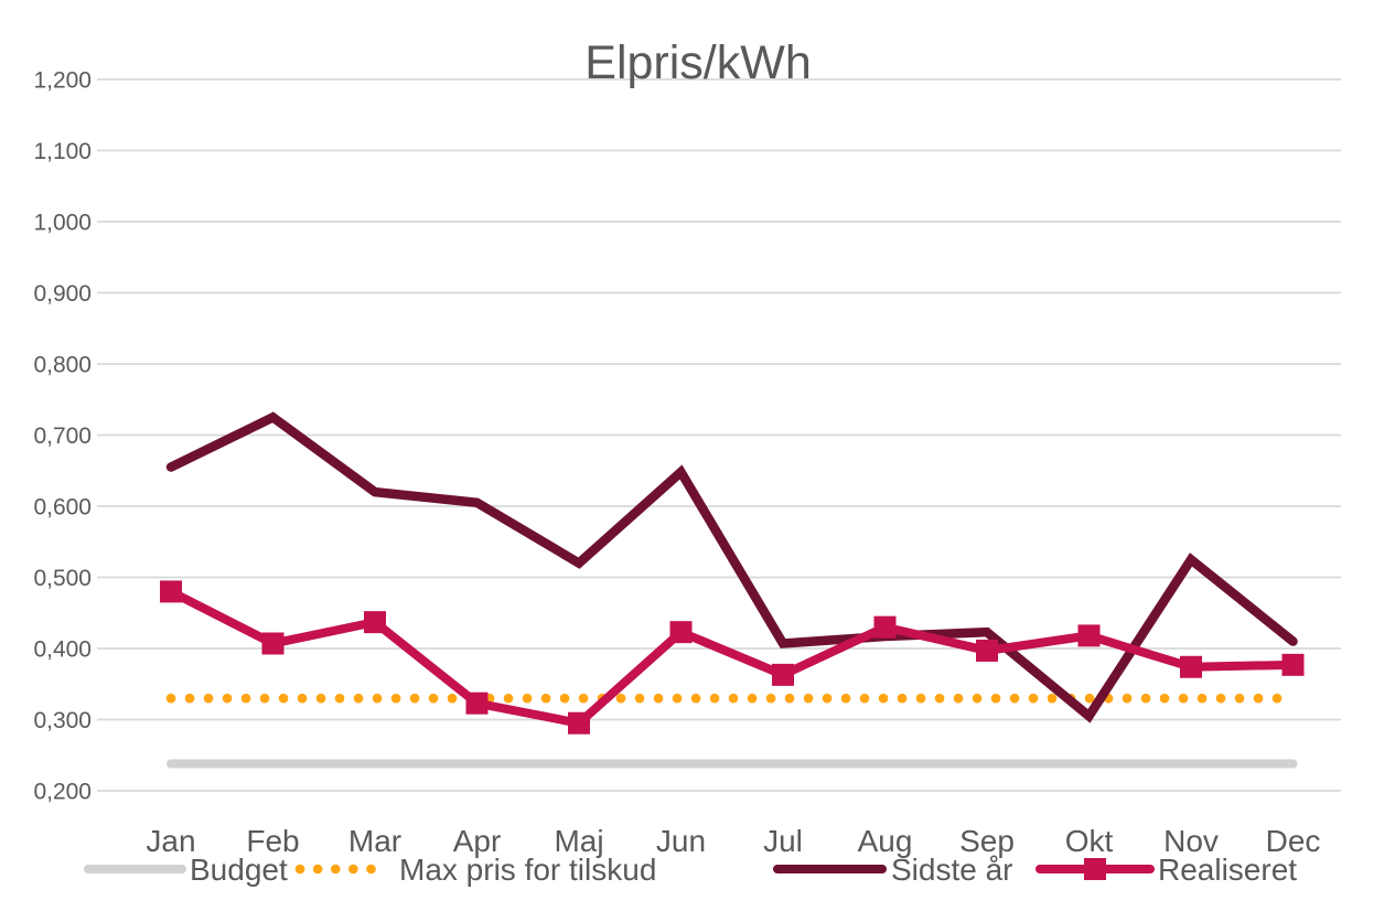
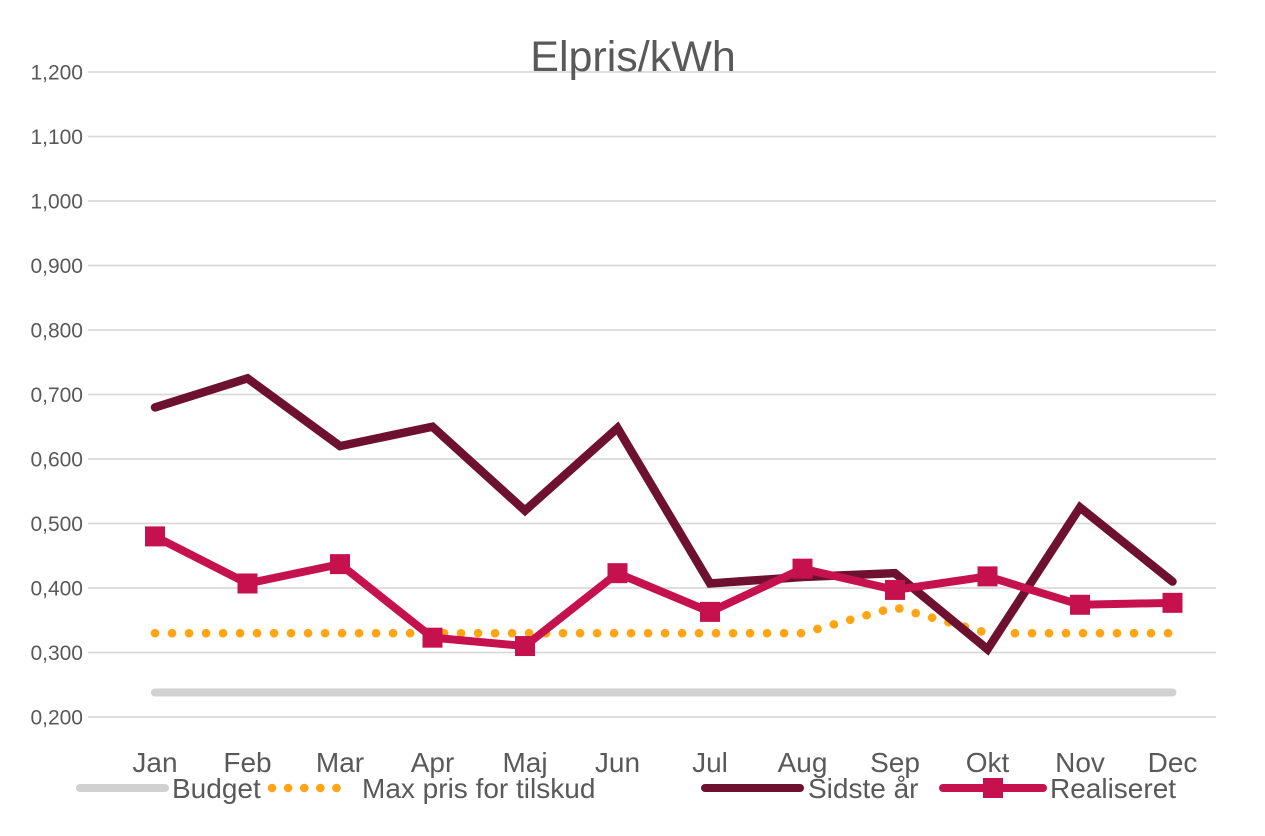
Sidste år/Jan: 0,66 -> 0,68
Sidste år/Apr: 0,60 -> 0,65
Realiseret/Maj: 0,29 -> 0,31
Max pris for tilskud/Sep: 0,33 -> 0,37
